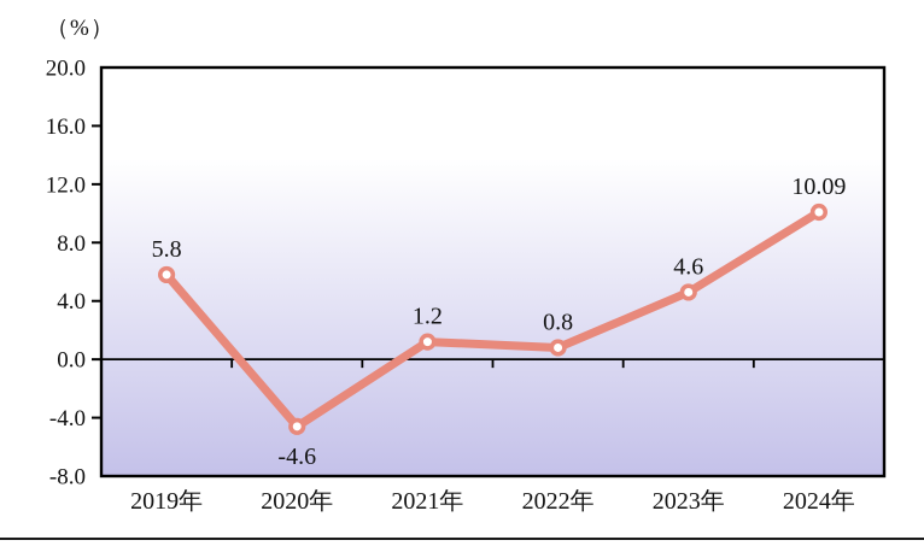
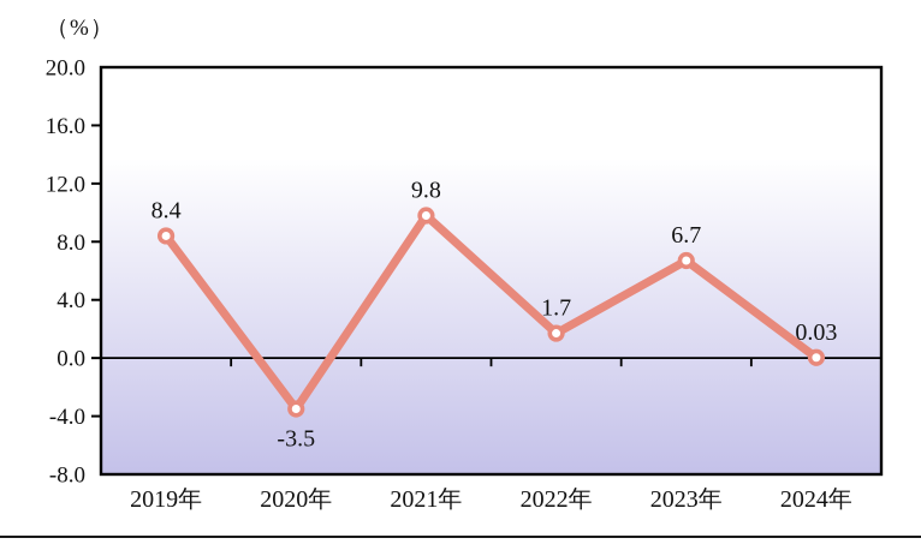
2019年: 5.8 -> 8.4
2020年: -4.6 -> -3.5
2021年: 1.2 -> 9.8
2022年: 0.8 -> 1.7
2023年: 4.6 -> 6.7
2024年: 10.09 -> 0.03
